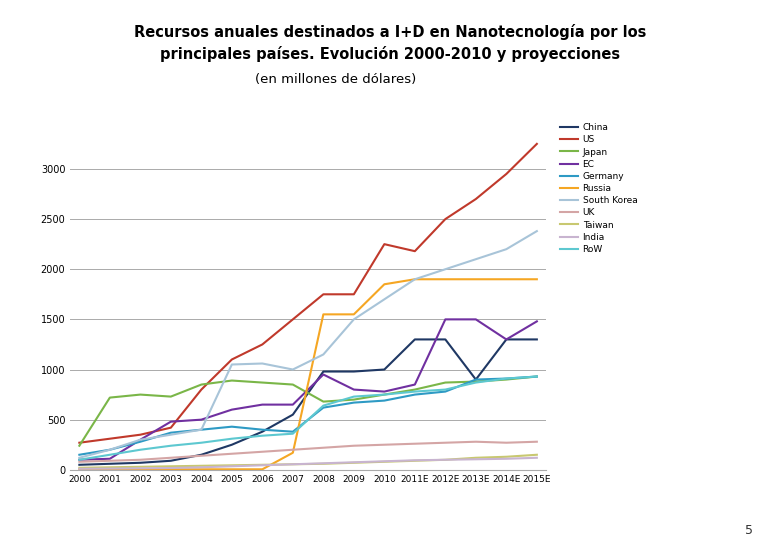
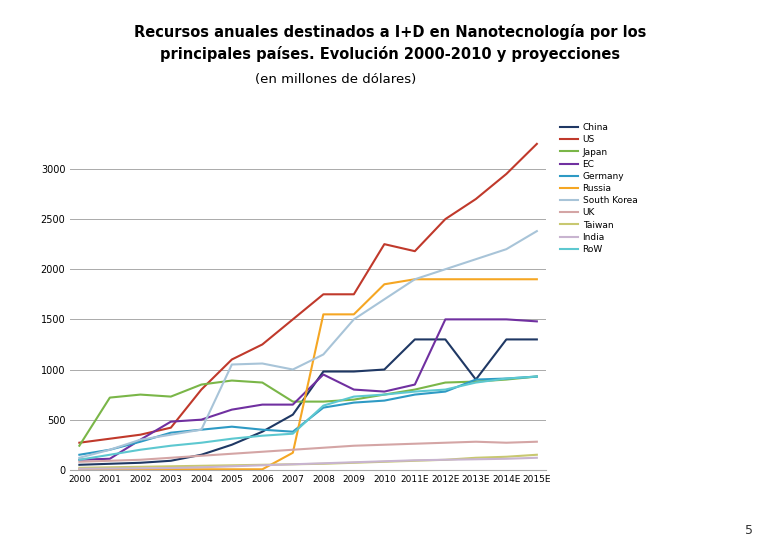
Japan/2007: 850 -> 680
EC/2014E: 1300 -> 1500
